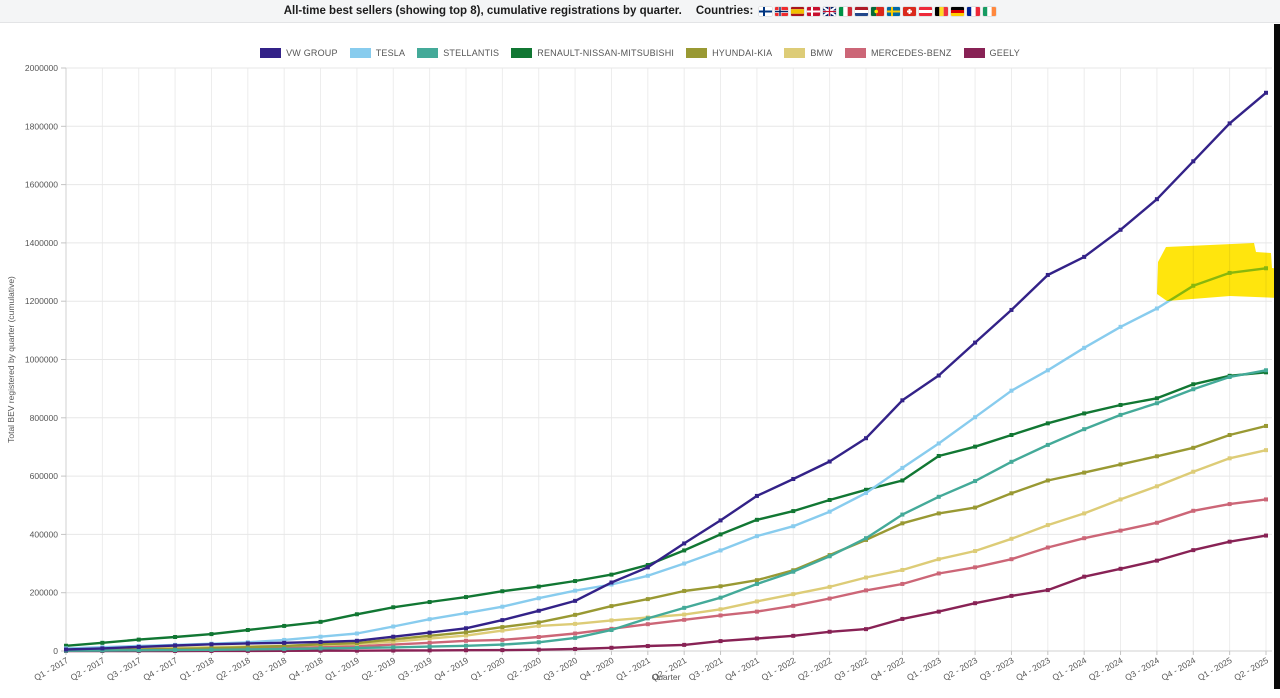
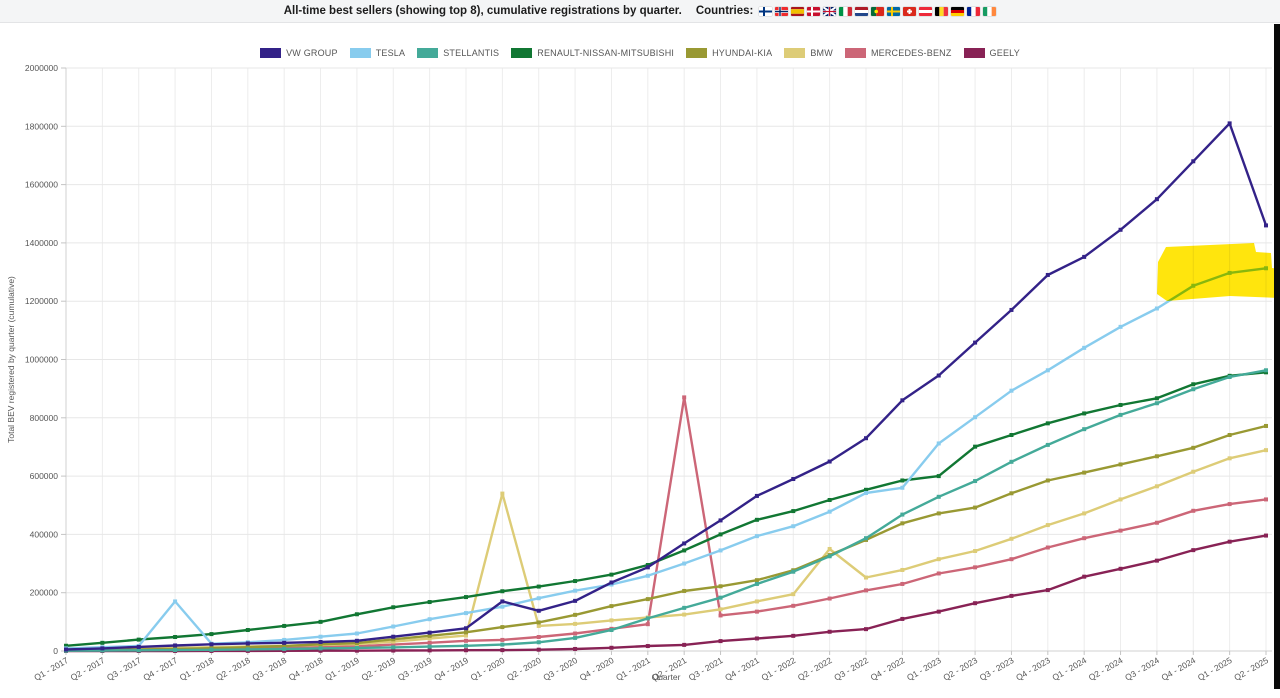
TESLA/Q4 - 2017: 20000 -> 170000
VW GROUP/Q1 - 2020: 110000 -> 170000
BMW/Q1 - 2020: 70000 -> 540000
MERCEDES-BENZ/Q2 - 2021: 110000 -> 870000
BMW/Q2 - 2022: 220000 -> 350000
TESLA/Q4 - 2022: 630000 -> 560000
RENAULT-NISSAN-MITSUBISHI/Q1 - 2023: 670000 -> 600000
VW GROUP/Q2 - 2025: 1920000 -> 1460000
